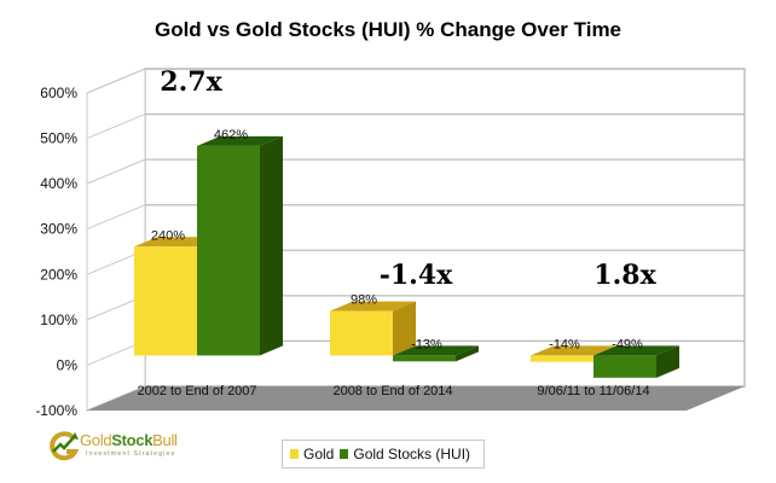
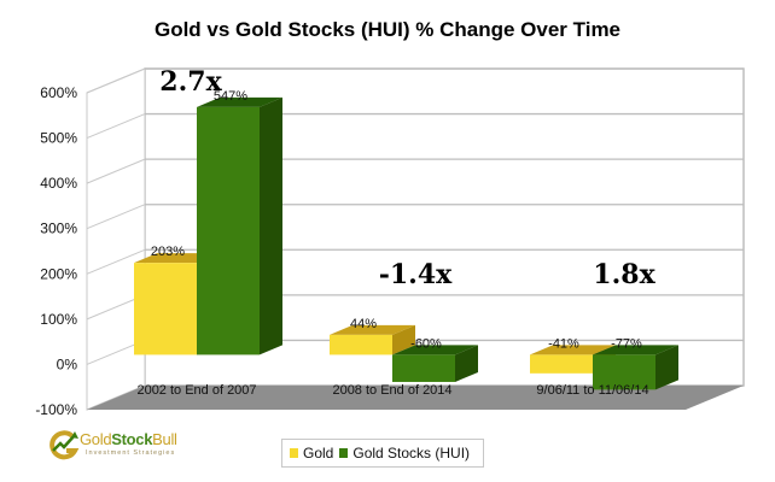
Gold/2002 to End of 2007: 240% -> 203%
Gold Stocks (HUI)/2002 to End of 2007: 462% -> 547%
Gold/2008 to End of 2014: 98% -> 44%
Gold Stocks (HUI)/2008 to End of 2014: -13% -> -60%
Gold/9/06/11 to 11/06/14: -14% -> -41%
Gold Stocks (HUI)/9/06/11 to 11/06/14: -49% -> -77%
